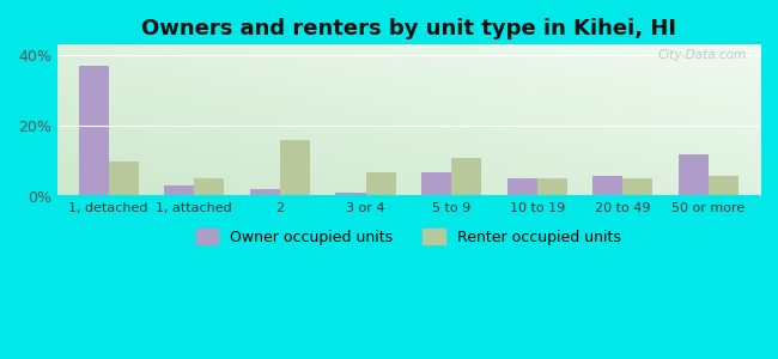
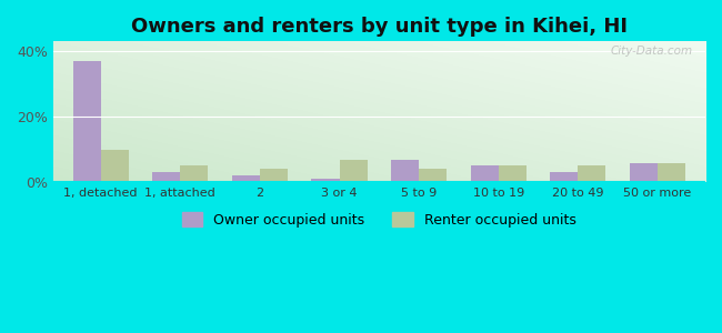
Renter occupied units/2: 16% -> 4%
Renter occupied units/5 to 9: 11% -> 4%
Owner occupied units/20 to 49: 6% -> 3%
Owner occupied units/50 or more: 12% -> 6%
